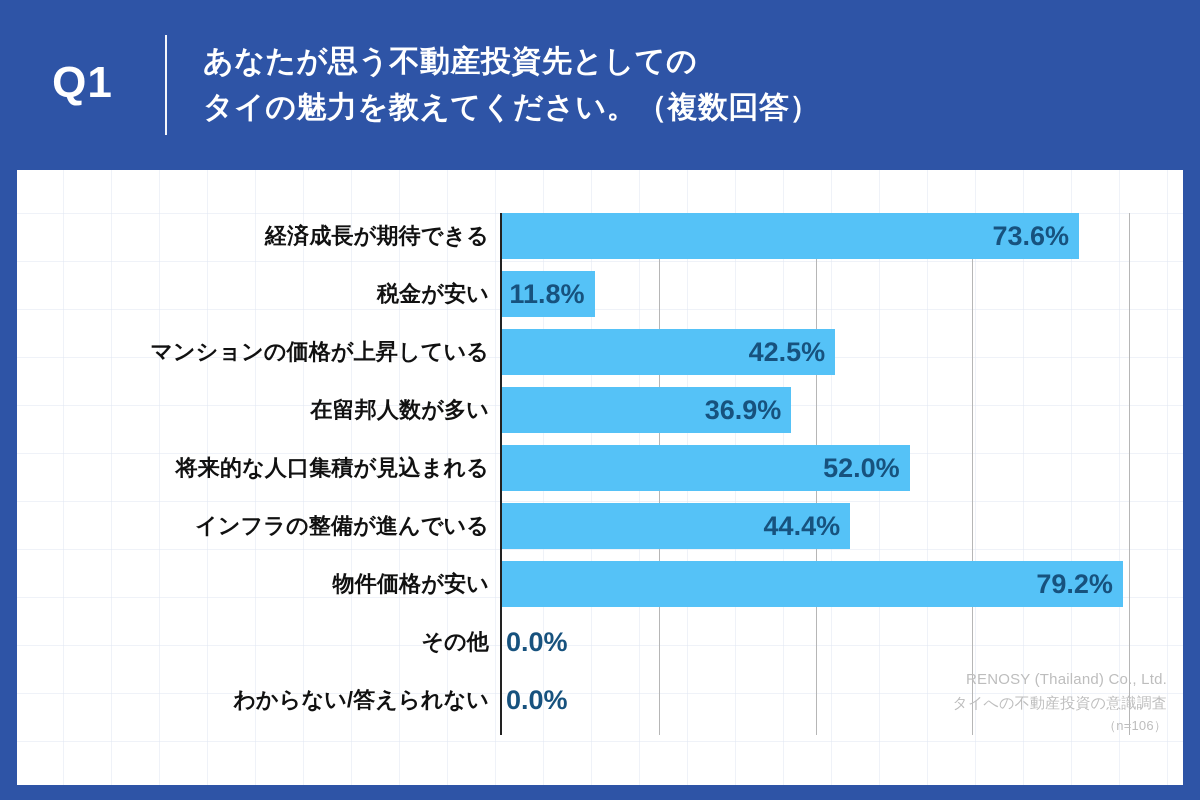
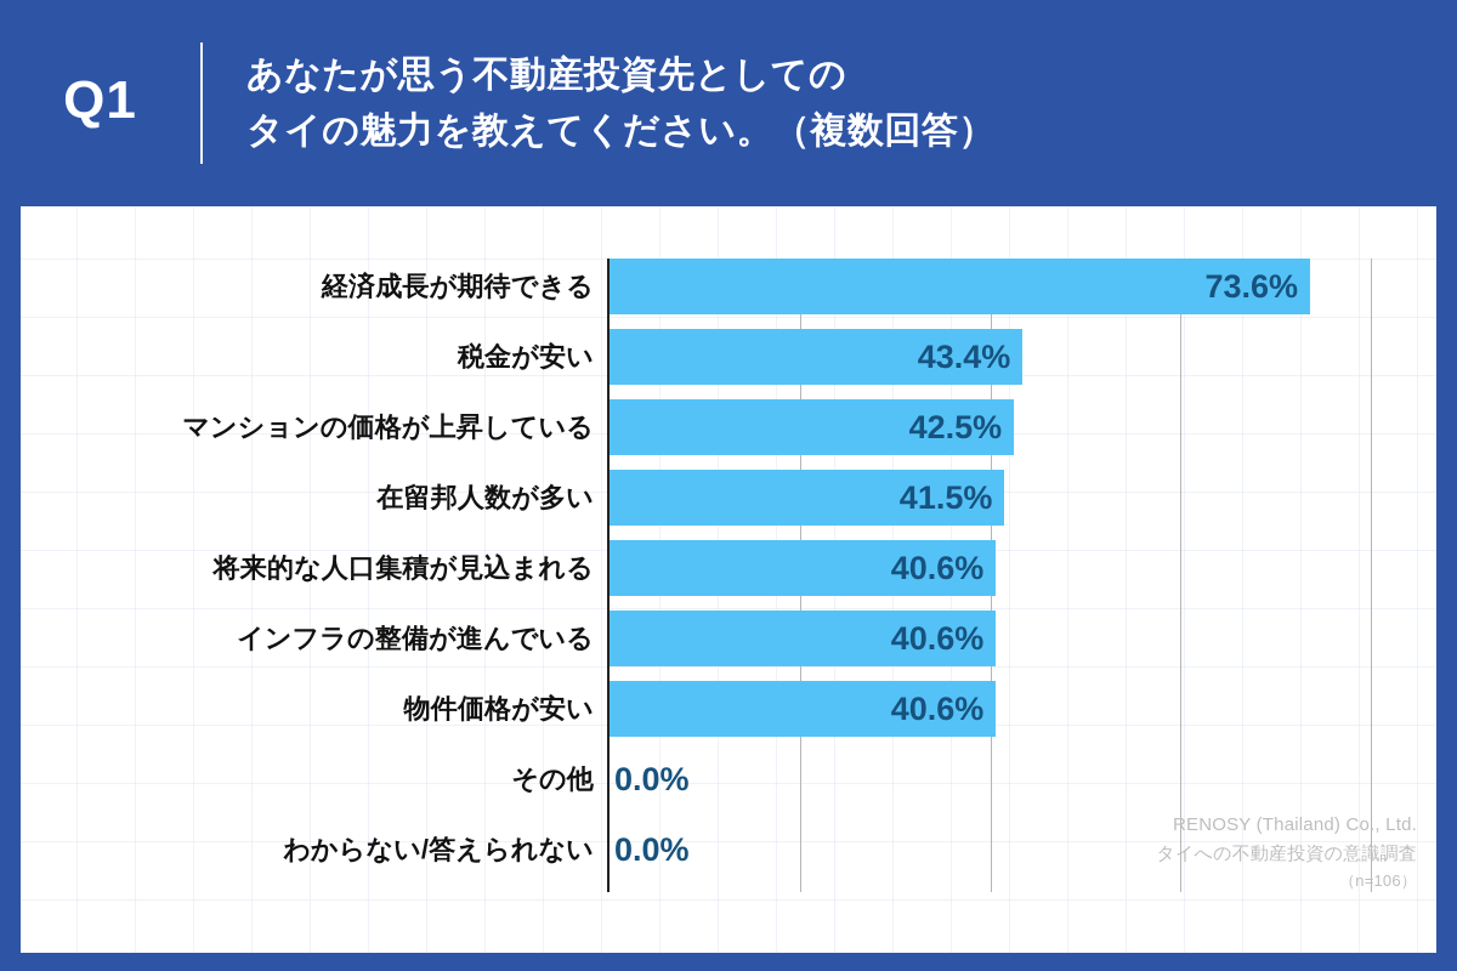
税金が安い: 11.8% -> 43.4%
在留邦人数が多い: 36.9% -> 41.5%
将来的な人口集積が見込まれる: 52.0% -> 40.6%
インフラの整備が進んでいる: 44.4% -> 40.6%
物件価格が安い: 79.2% -> 40.6%
